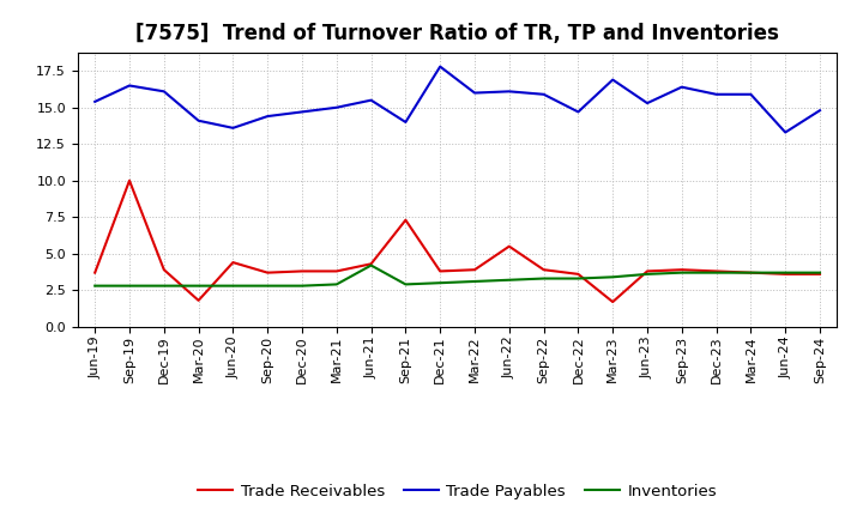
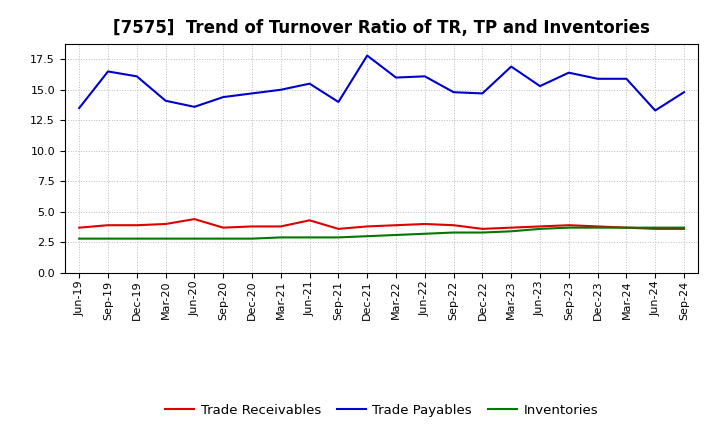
Trade Payables/Jun-19: 15.4 -> 13.5
Trade Receivables/Sep-19: 10.0 -> 3.9
Trade Receivables/Mar-20: 1.8 -> 4.0
Inventories/Jun-21: 4.2 -> 2.9
Trade Receivables/Sep-21: 7.3 -> 3.6
Trade Receivables/Jun-22: 5.5 -> 4.0
Trade Payables/Sep-22: 15.9 -> 14.8
Trade Receivables/Mar-23: 1.7 -> 3.7
